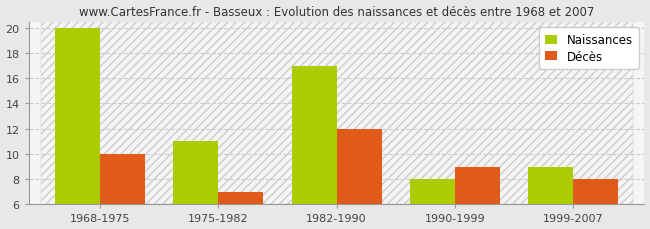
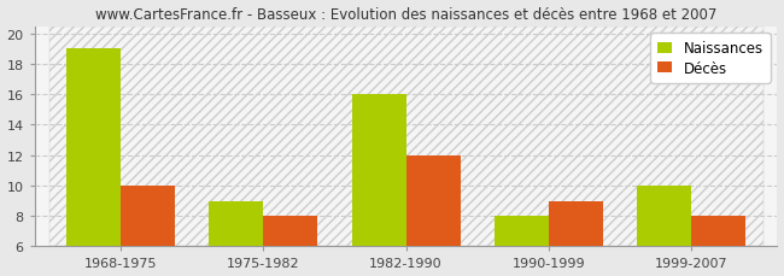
Naissances/1968-1975: 20 -> 19
Naissances/1975-1982: 11 -> 9
Décès/1975-1982: 7 -> 8
Naissances/1982-1990: 17 -> 16
Naissances/1999-2007: 9 -> 10
